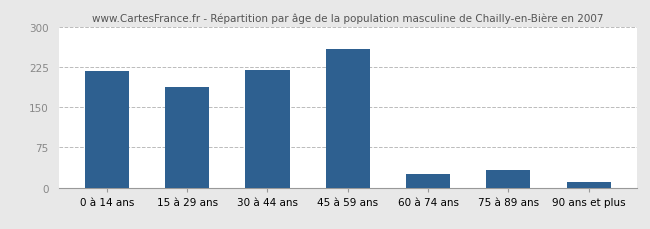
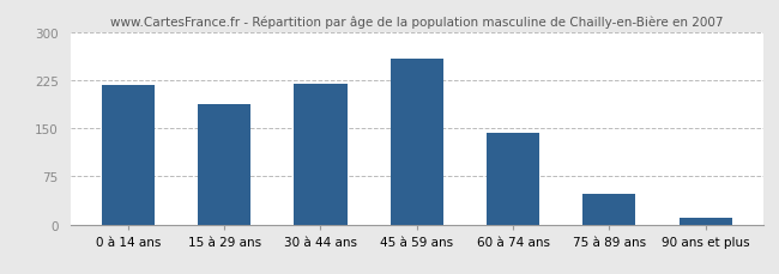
60 à 74 ans: 26 -> 143
75 à 89 ans: 32 -> 48
